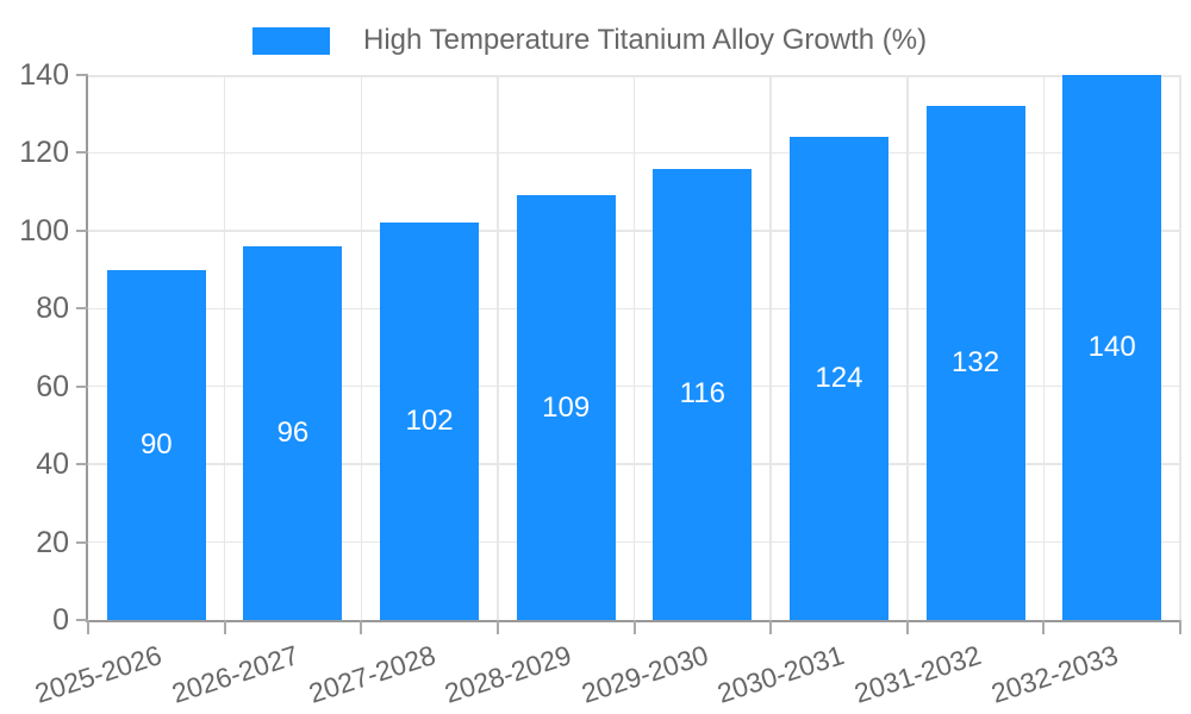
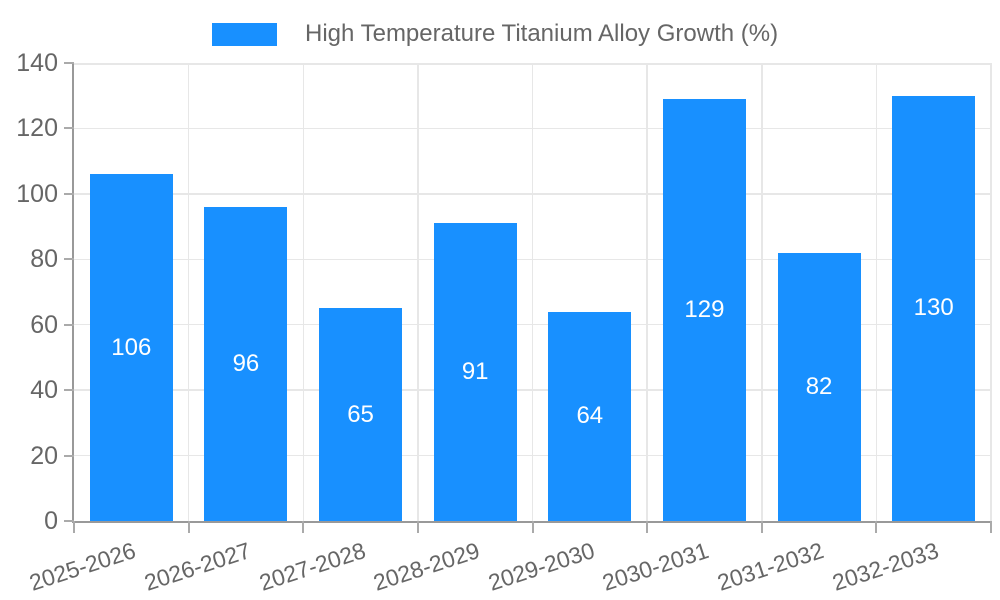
2025-2026: 90 -> 106
2027-2028: 102 -> 65
2028-2029: 109 -> 91
2029-2030: 116 -> 64
2030-2031: 124 -> 129
2031-2032: 132 -> 82
2032-2033: 140 -> 130
